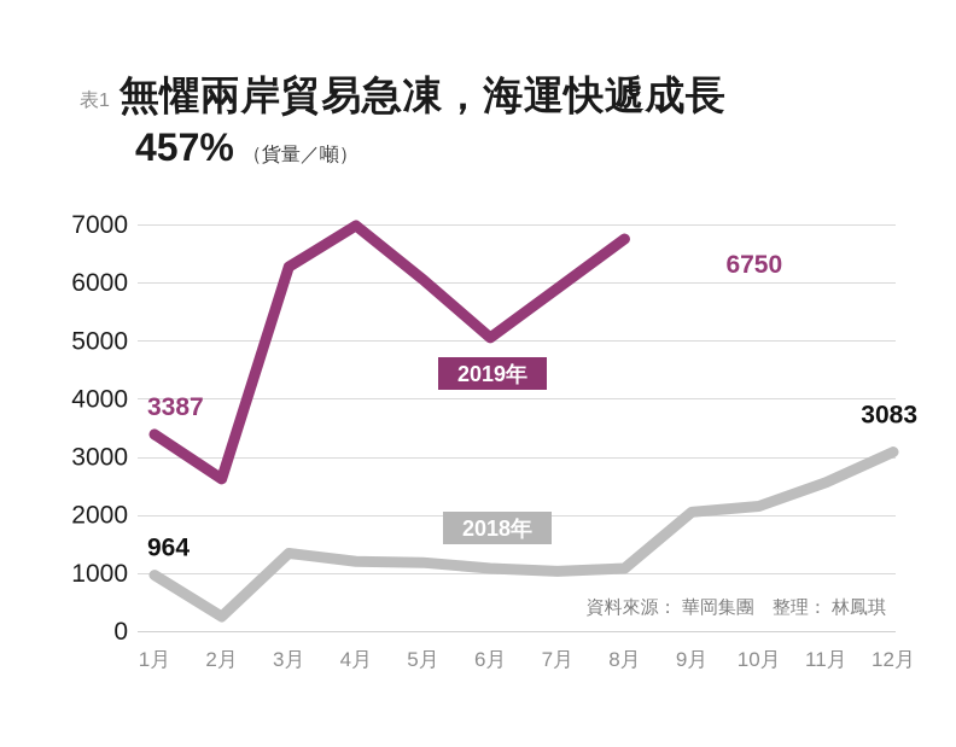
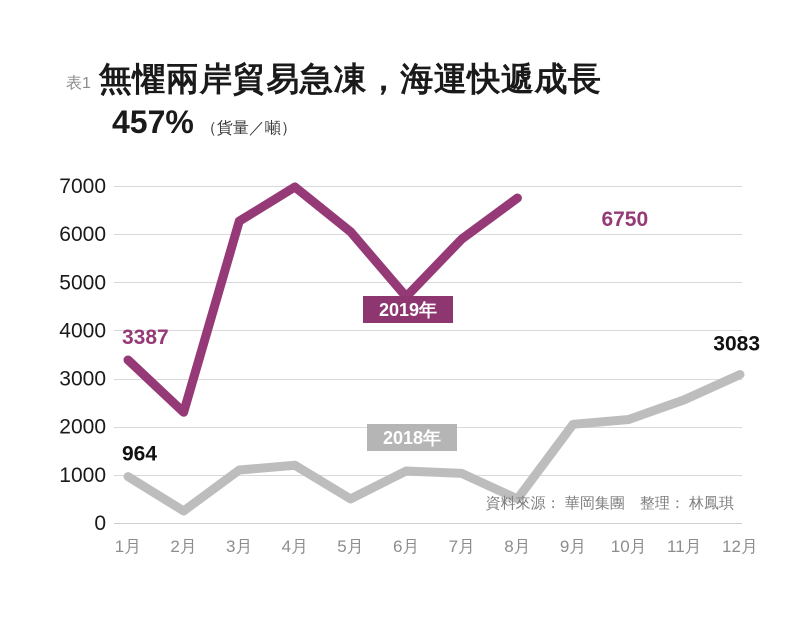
2019年/2月: 2600 -> 2300
2018年/3月: 1300 -> 1100
2018年/5月: 1200 -> 500
2019年/6月: 5000 -> 4700
2018年/8月: 1100 -> 500
